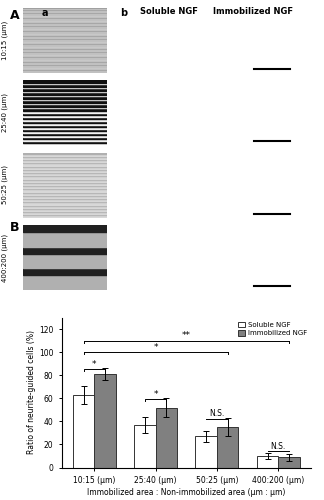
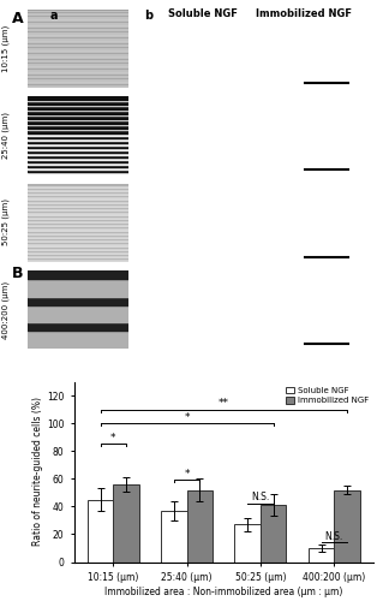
Soluble NGF/10:15 (μm): 63 -> 45
Immobilized NGF/10:15 (μm): 81 -> 56
Immobilized NGF/50:25 (μm): 35 -> 41
Immobilized NGF/400:200 (μm): 9 -> 52
